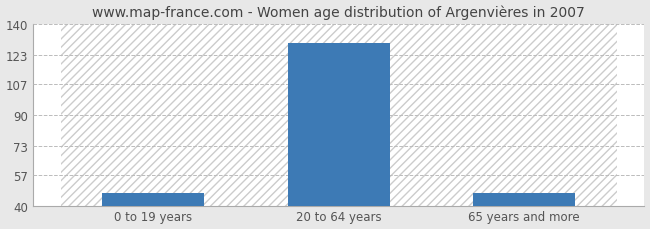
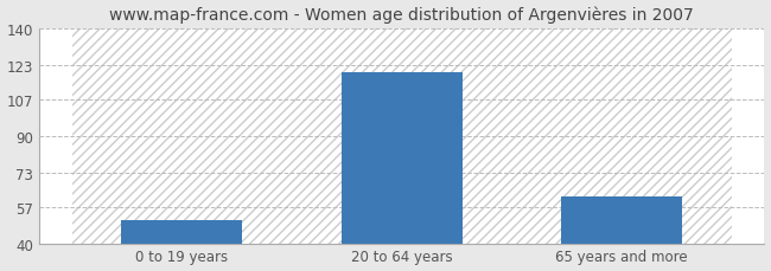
0 to 19 years: 47 -> 51
20 to 64 years: 130 -> 120
65 years and more: 47 -> 62
